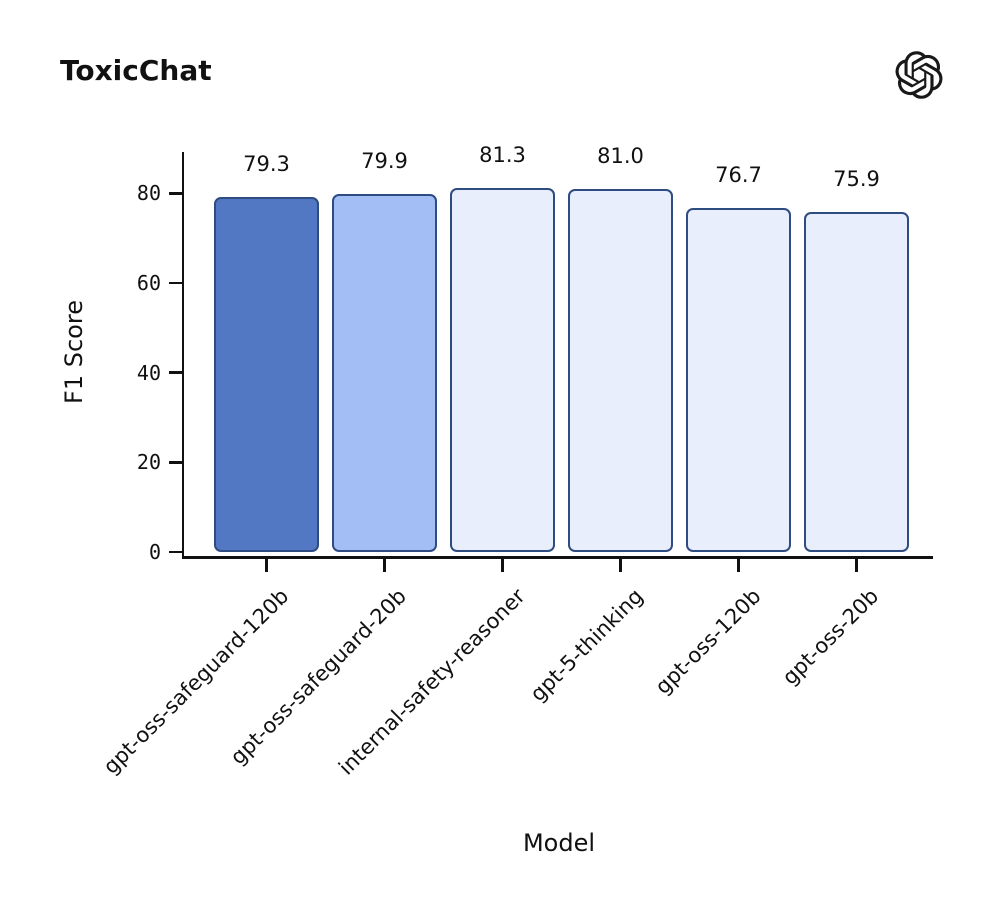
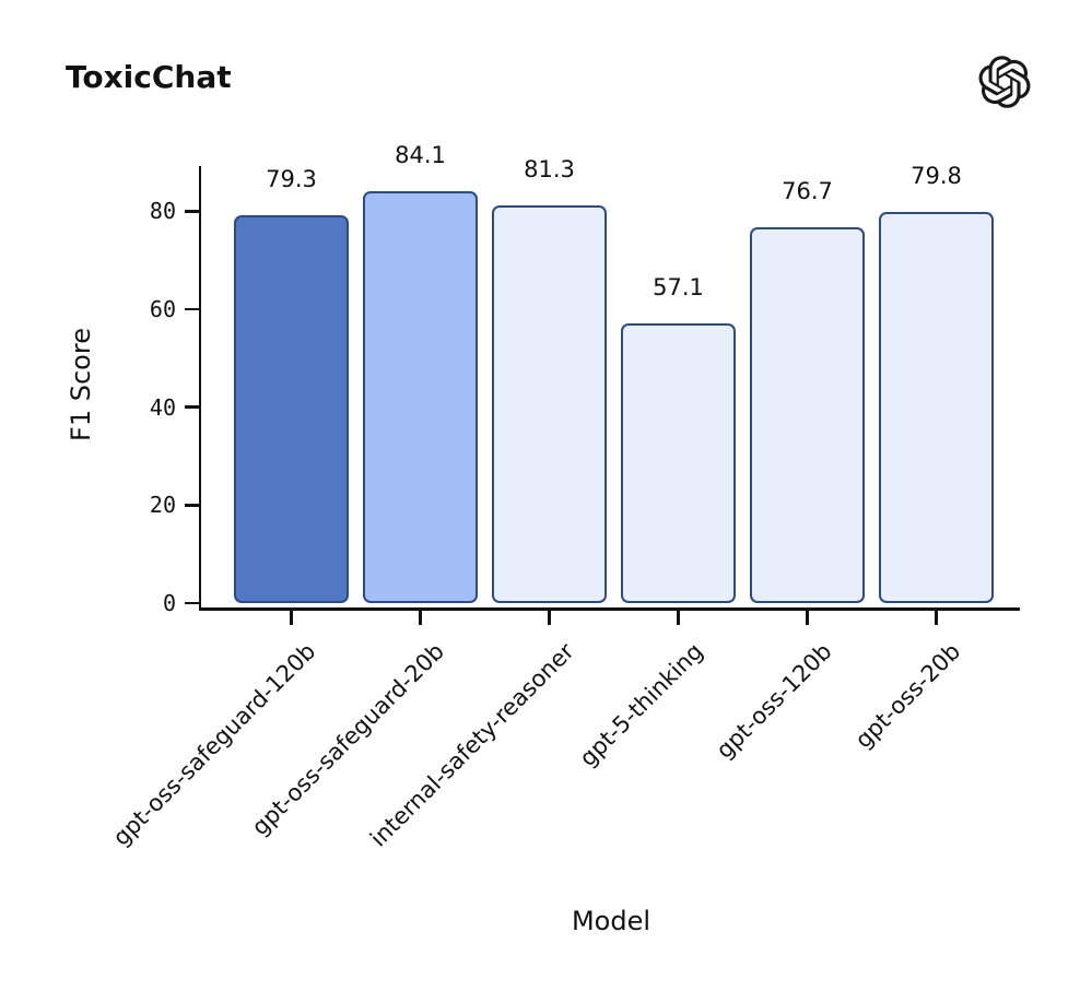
gpt-oss-safeguard-20b: 79.9 -> 84.1
gpt-5-thinking: 81.0 -> 57.1
gpt-oss-20b: 75.9 -> 79.8
